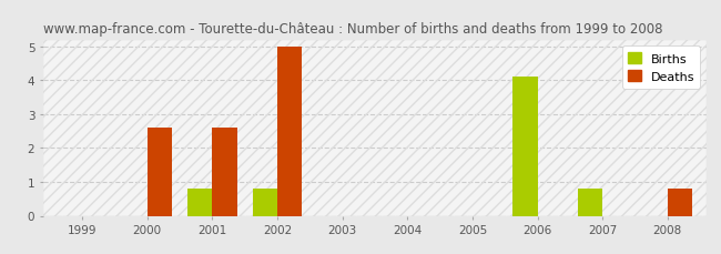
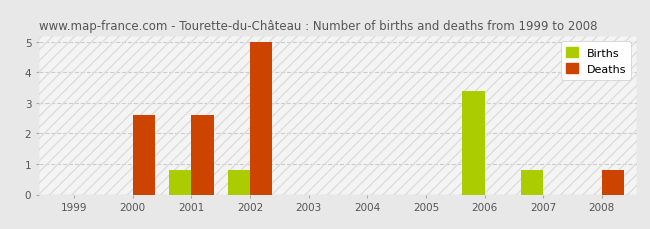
Births/2006: 4.1 -> 3.4
